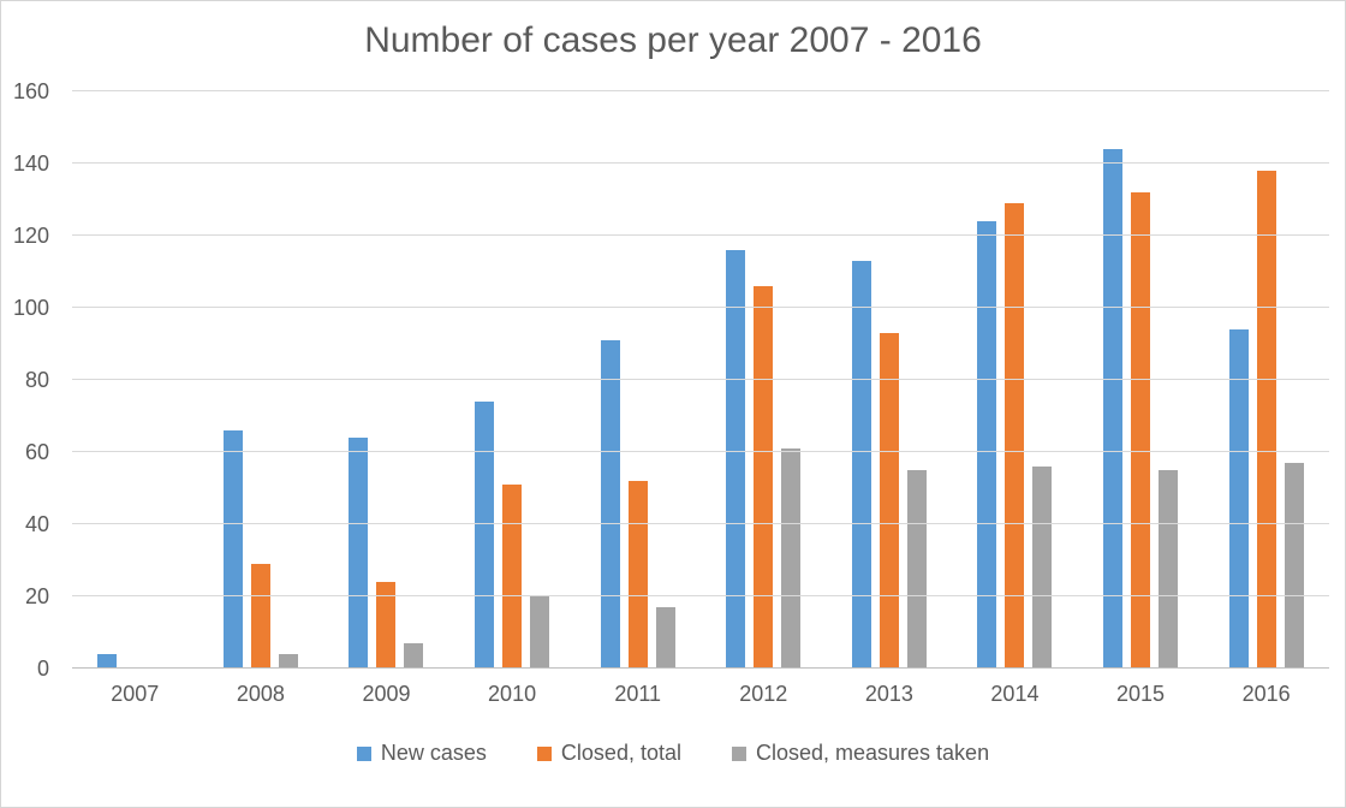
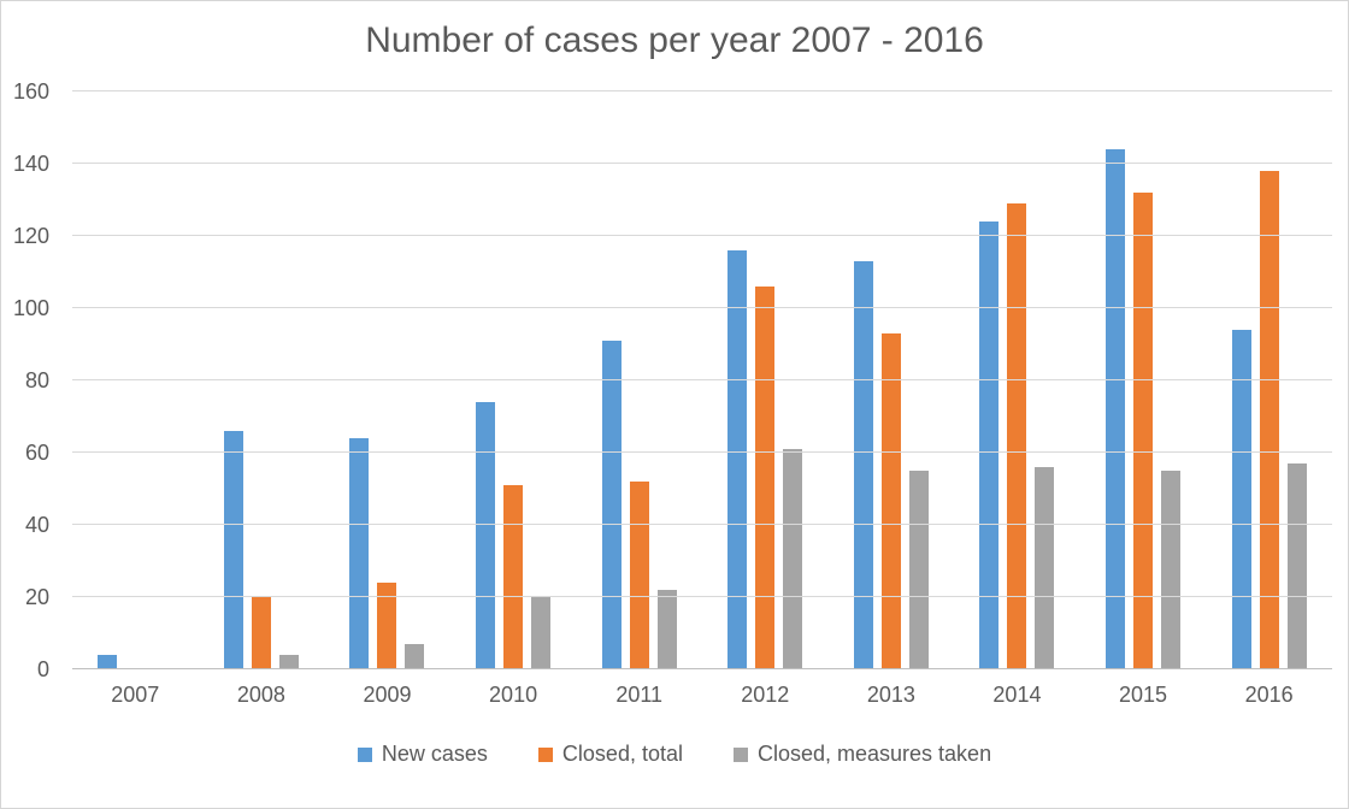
Closed, total/2008: 29 -> 20
Closed, measures taken/2011: 17 -> 22
